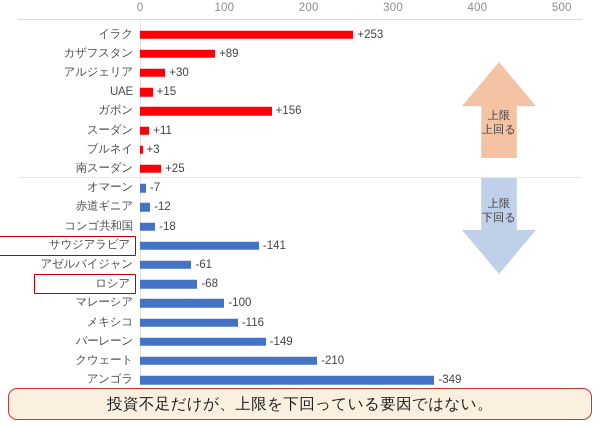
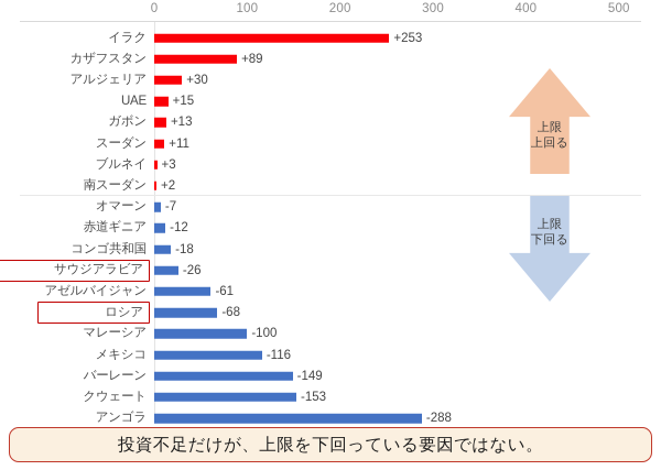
ガボン: +156 -> +13
南スーダン: +25 -> +2
サウジアラビア: -141 -> -26
クウェート: -210 -> -153
アンゴラ: -349 -> -288
